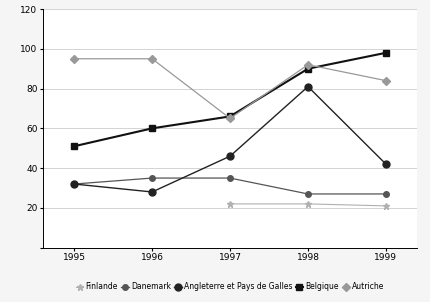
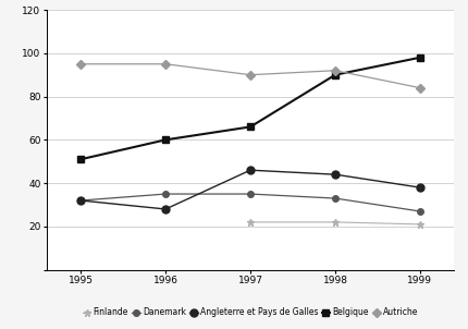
Autriche/1997: 65 -> 90
Danemark/1998: 27 -> 33
Angleterre et Pays de Galles/1998: 81 -> 44
Angleterre et Pays de Galles/1999: 42 -> 38
